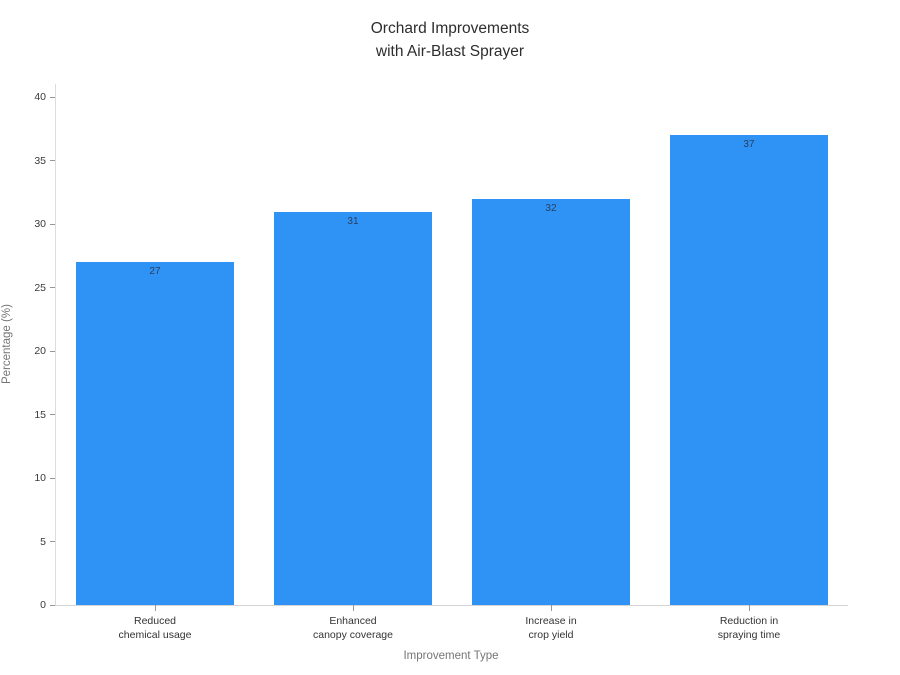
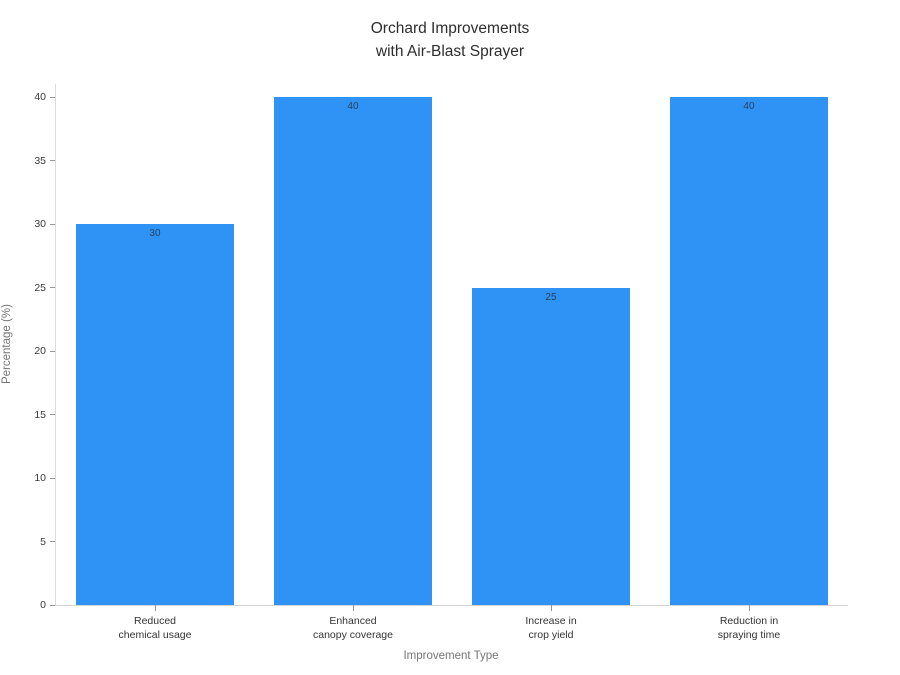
Reduced chemical usage: 27 -> 30
Enhanced canopy coverage: 31 -> 40
Increase in crop yield: 32 -> 25
Reduction in spraying time: 37 -> 40
